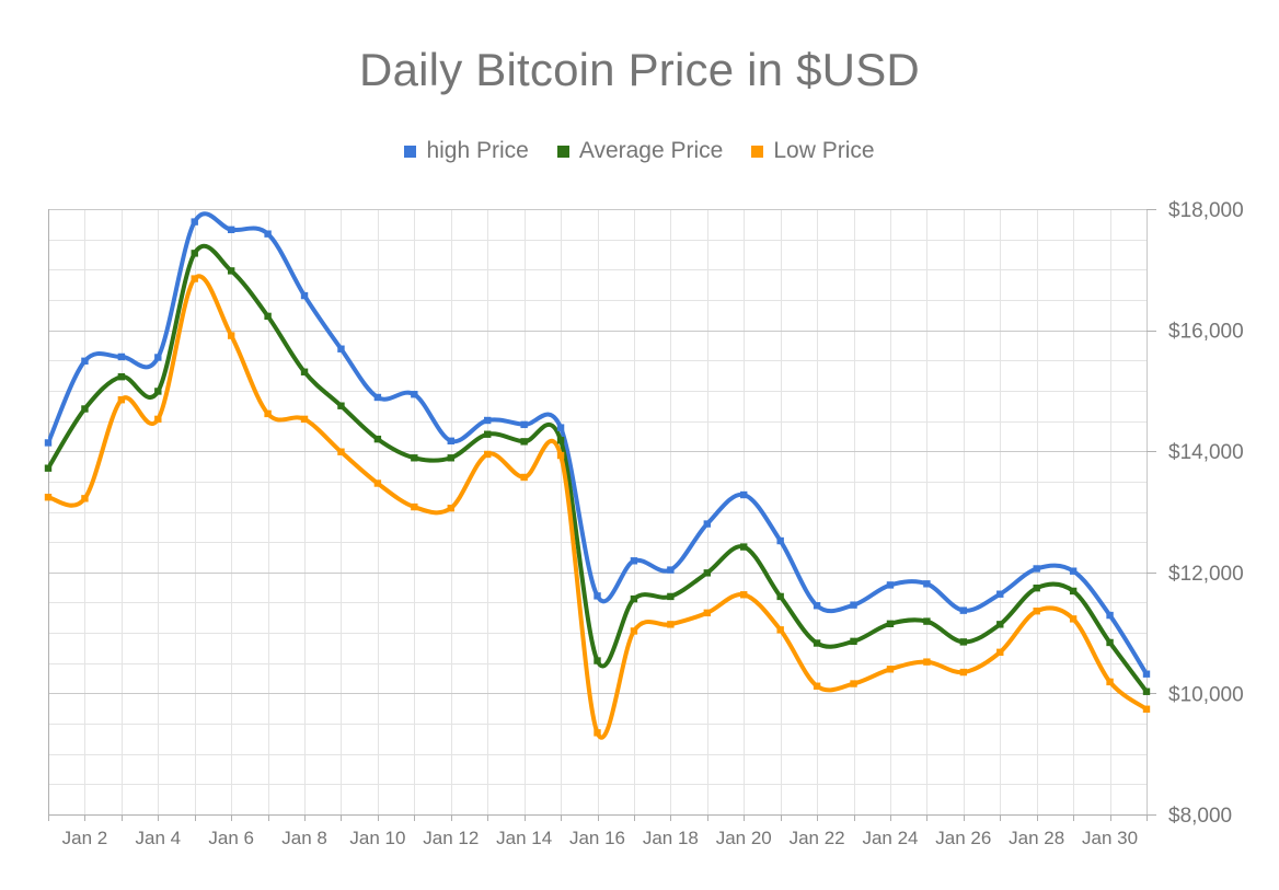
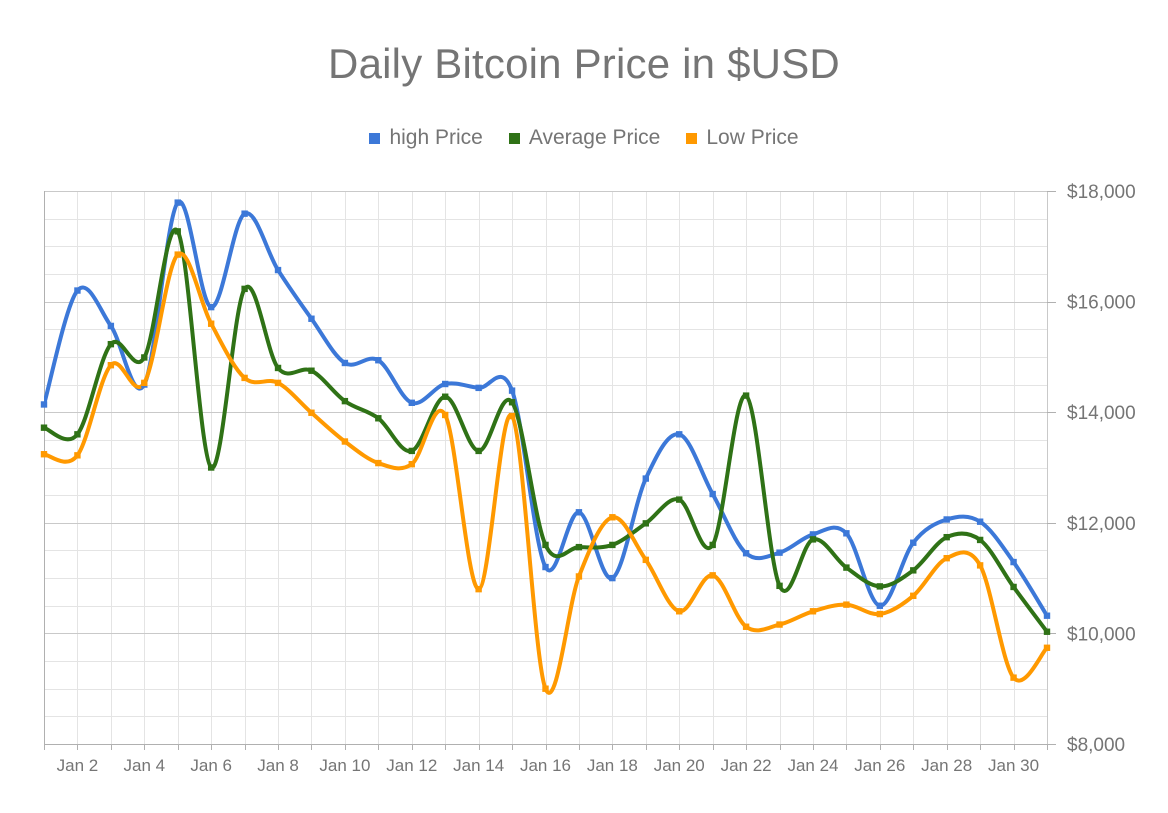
high Price/Jan 2: $15500 -> $16200
Average Price/Jan 2: $14700 -> $13600
high Price/Jan 4: $15600 -> $14500
high Price/Jan 6: $17700 -> $15900
Average Price/Jan 6: $17000 -> $13000
Low Price/Jan 6: $15900 -> $15600
Average Price/Jan 8: $15300 -> $14800
Average Price/Jan 12: $13900 -> $13300
Average Price/Jan 14: $14200 -> $13300
Low Price/Jan 14: $13600 -> $10800
high Price/Jan 16: $11600 -> $11200
Average Price/Jan 16: $10500 -> $11600
Low Price/Jan 16: $9400 -> $9000
high Price/Jan 18: $12000 -> $11000
Low Price/Jan 18: $11100 -> $12100
high Price/Jan 20: $13300 -> $13600
Low Price/Jan 20: $11600 -> $10400
Average Price/Jan 22: $10800 -> $14300
Average Price/Jan 24: $11200 -> $11700
high Price/Jan 26: $11400 -> $10500
Low Price/Jan 30: $10200 -> $9200
